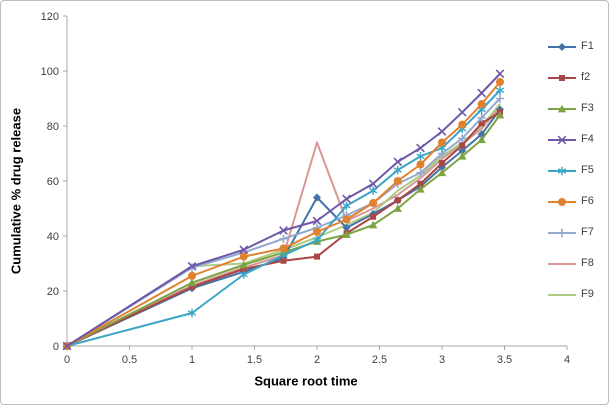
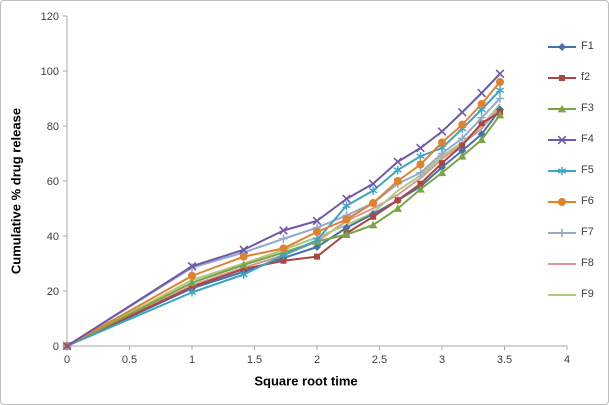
F5/1: 12 -> 20
F9/1: 29 -> 24
F1/2: 54 -> 36
F8/2: 74 -> 38
